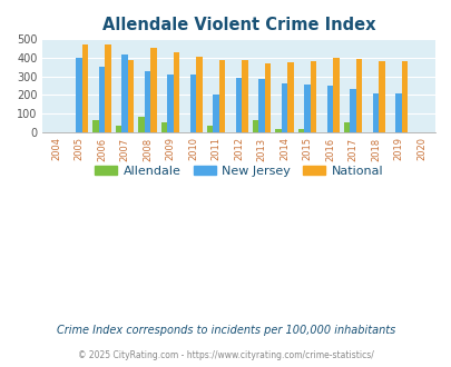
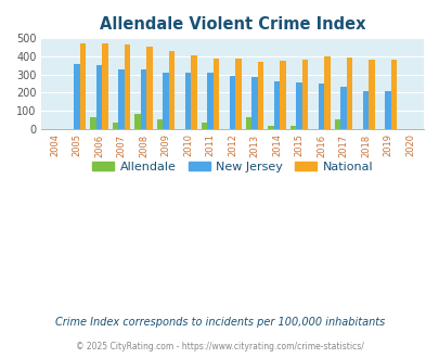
New Jersey/2005: 400 -> 360
New Jersey/2007: 420 -> 330
National/2007: 390 -> 470
New Jersey/2011: 200 -> 310
